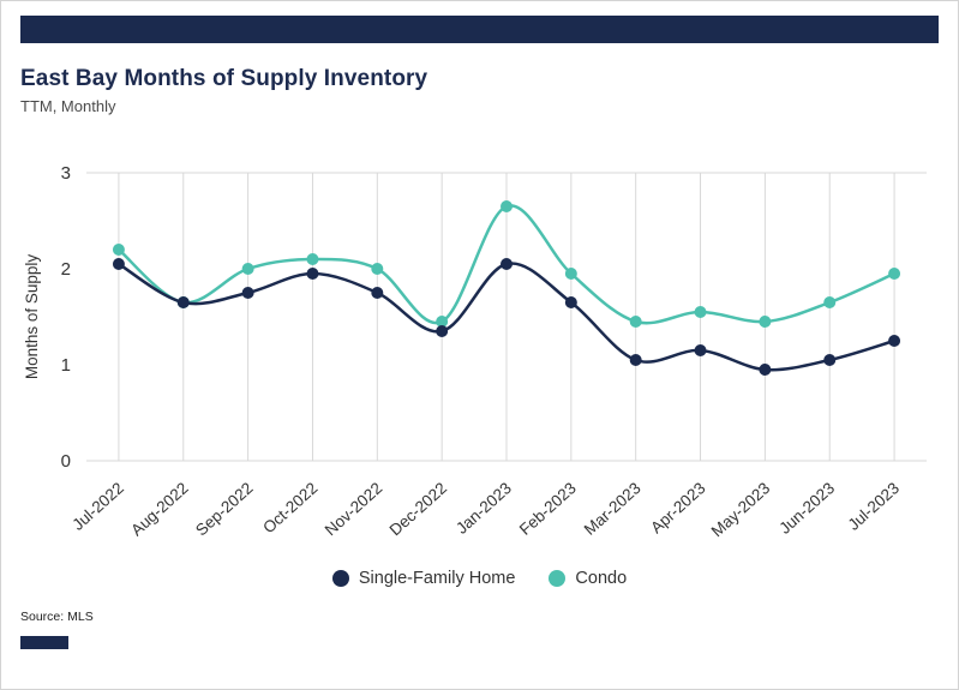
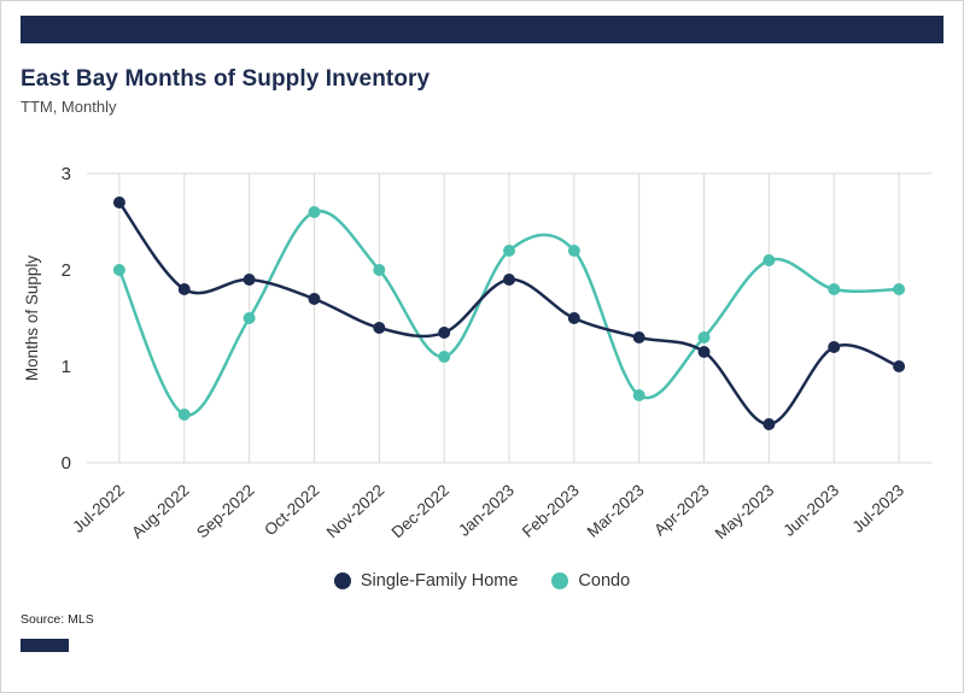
Single-Family Home/Jul-2022: 2.0 -> 2.7
Condo/Jul-2022: 2.2 -> 2.0
Single-Family Home/Aug-2022: 1.6 -> 1.8
Condo/Aug-2022: 1.6 -> 0.5
Single-Family Home/Sep-2022: 1.8 -> 1.9
Condo/Sep-2022: 2.0 -> 1.5
Single-Family Home/Oct-2022: 1.9 -> 1.7
Condo/Oct-2022: 2.1 -> 2.6
Single-Family Home/Nov-2022: 1.8 -> 1.4
Condo/Dec-2022: 1.4 -> 1.1
Single-Family Home/Jan-2023: 2.0 -> 1.9
Condo/Jan-2023: 2.6 -> 2.2
Single-Family Home/Feb-2023: 1.6 -> 1.5
Condo/Feb-2023: 1.9 -> 2.2
Single-Family Home/Mar-2023: 1.1 -> 1.3
Condo/Mar-2023: 1.4 -> 0.7
Condo/Apr-2023: 1.6 -> 1.3
Single-Family Home/May-2023: 0.9 -> 0.4
Condo/May-2023: 1.4 -> 2.1
Single-Family Home/Jun-2023: 1.1 -> 1.2
Condo/Jun-2023: 1.6 -> 1.8
Single-Family Home/Jul-2023: 1.2 -> 1.0
Condo/Jul-2023: 1.9 -> 1.8
